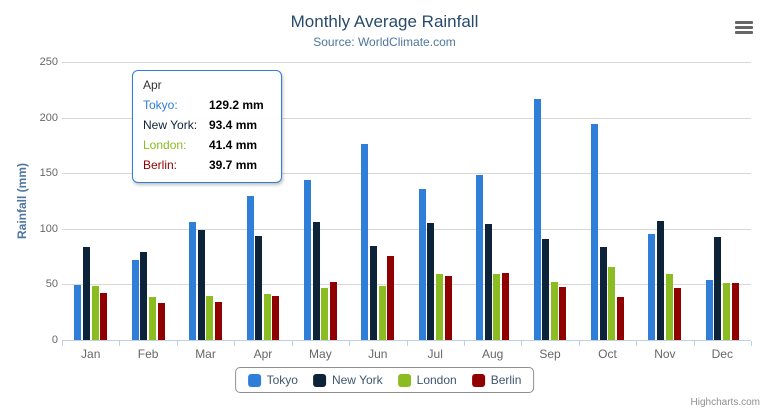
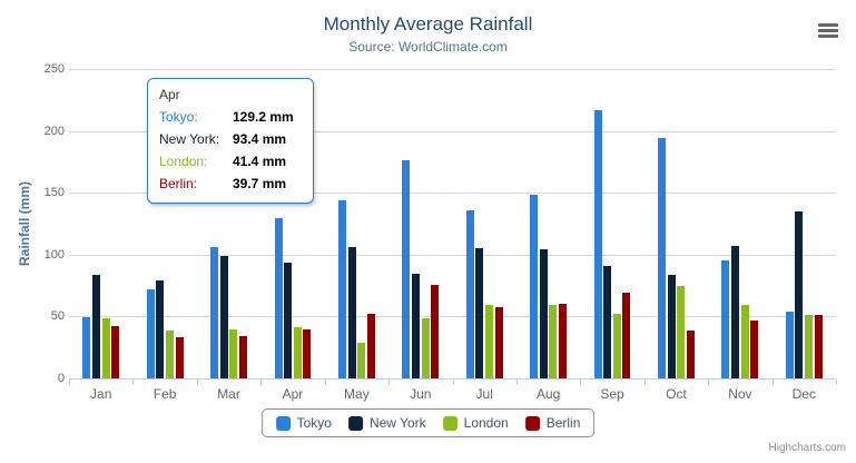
London/May: 47 -> 29
Berlin/Sep: 48 -> 69
London/Oct: 65 -> 75
New York/Dec: 92 -> 135
